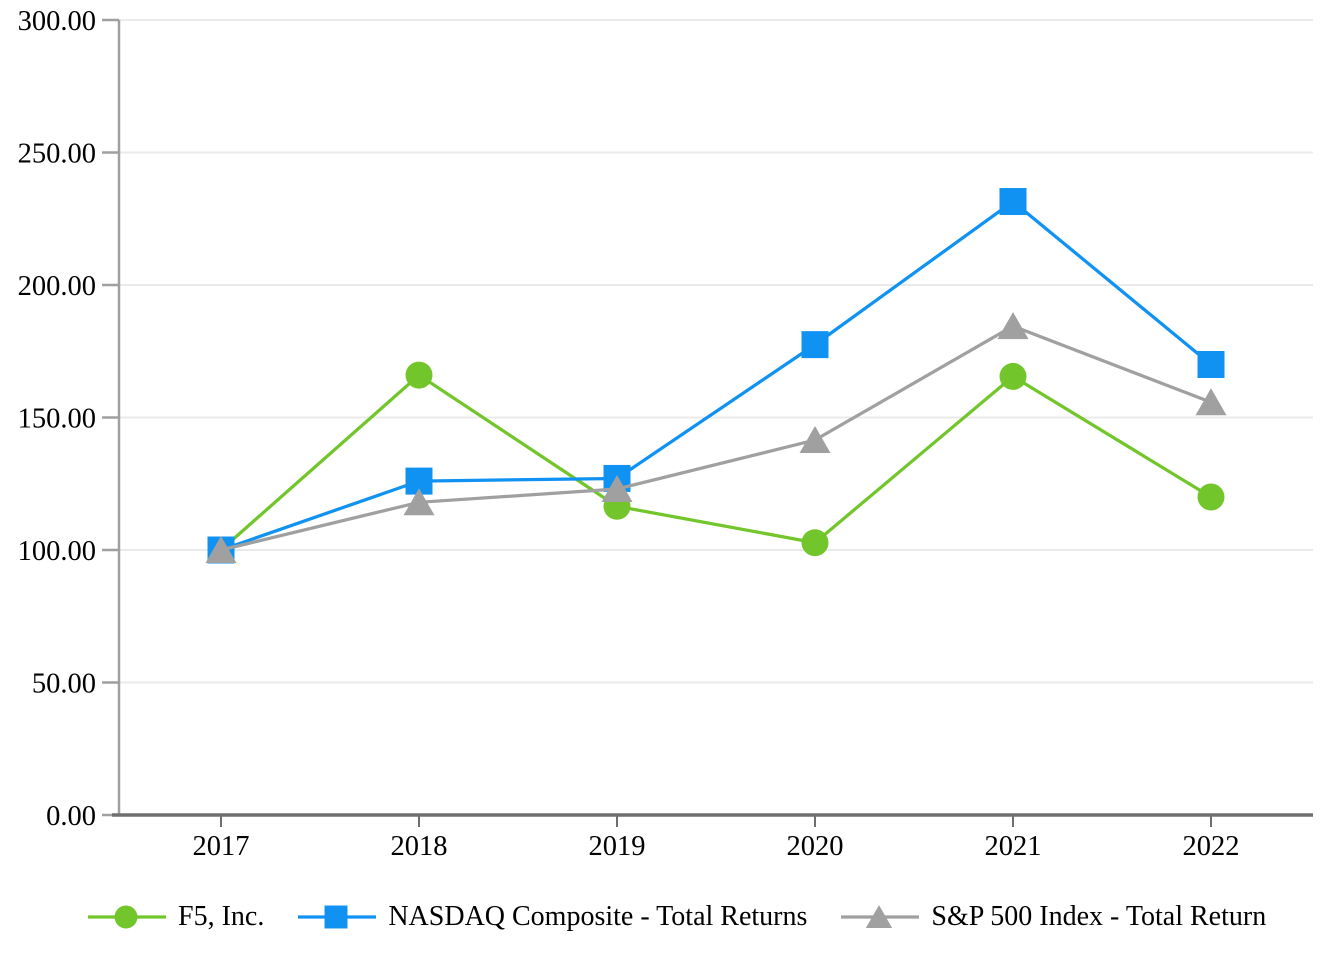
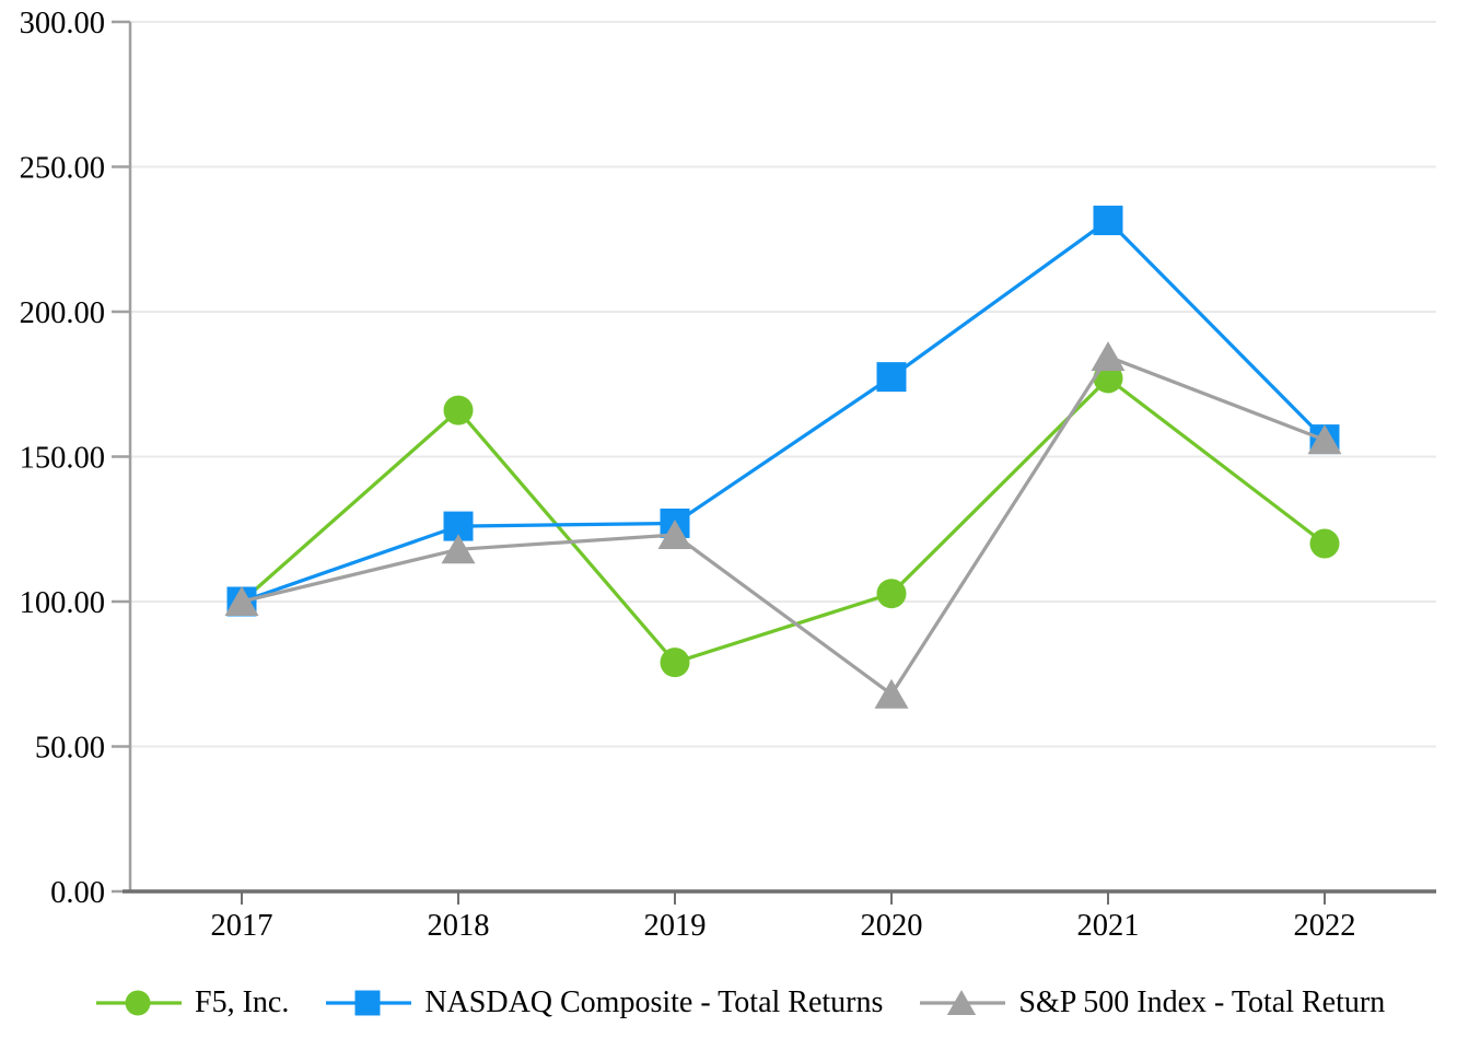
F5, Inc./2019: 116 -> 79
S&P 500 Index - Total Return/2020: 142 -> 68
F5, Inc./2021: 166 -> 177
NASDAQ Composite - Total Returns/2022: 170 -> 156
